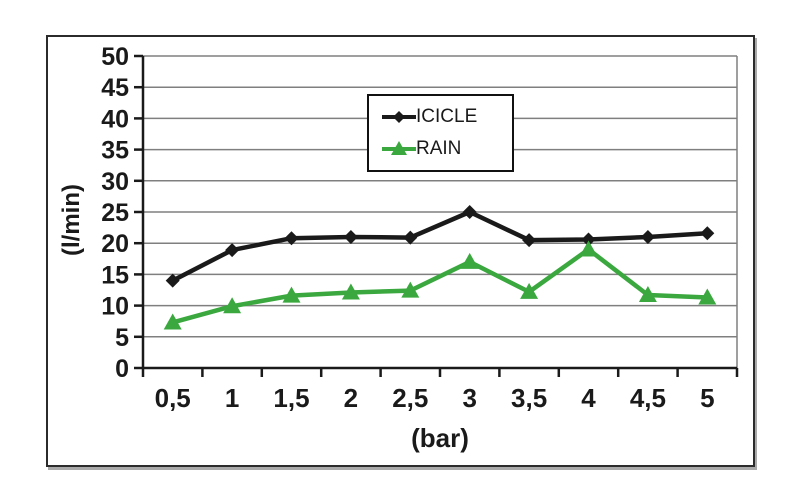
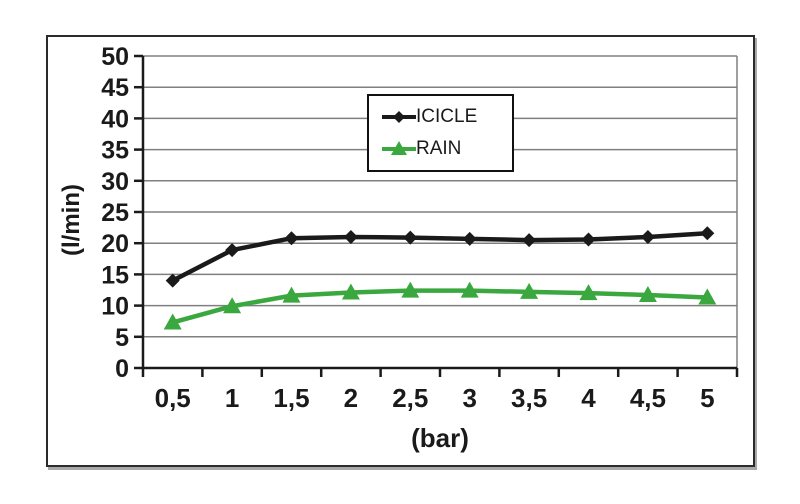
ICICLE/3: 25 -> 21
RAIN/3: 17 -> 12
RAIN/4: 19 -> 12
